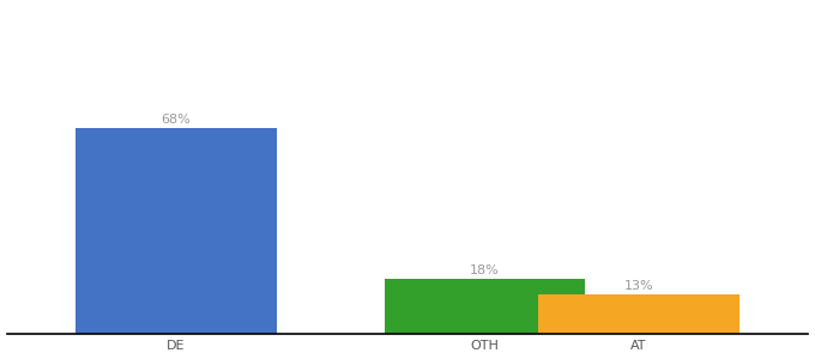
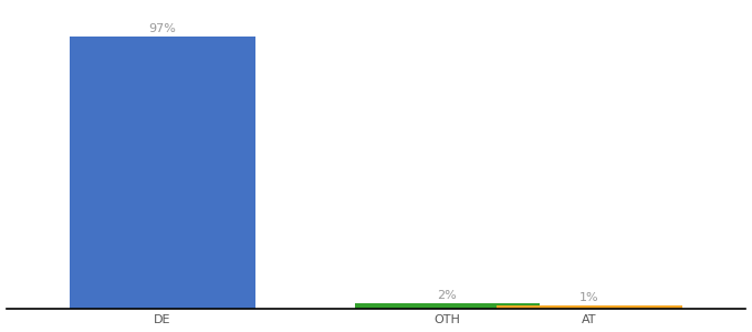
DE: 68% -> 97%
OTH: 18% -> 2%
AT: 13% -> 1%
